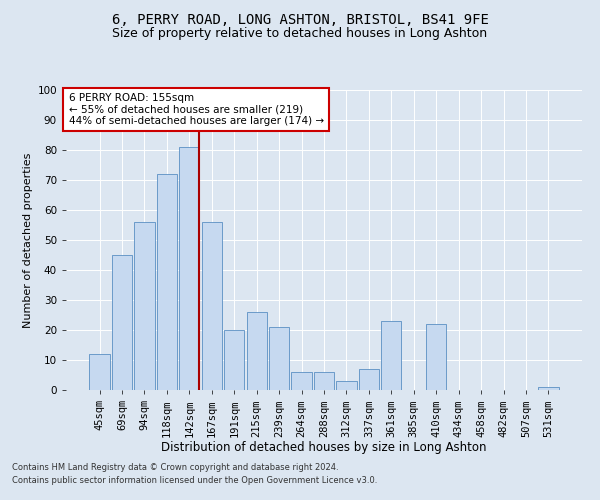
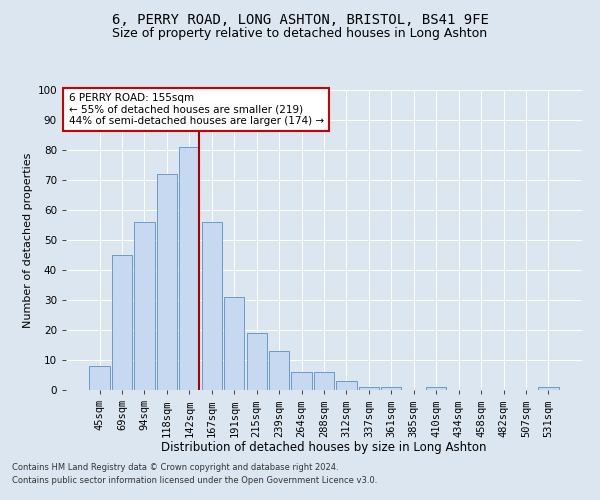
45sqm: 12 -> 8
191sqm: 20 -> 31
215sqm: 26 -> 19
239sqm: 21 -> 13
337sqm: 7 -> 1
361sqm: 23 -> 1
410sqm: 22 -> 1
